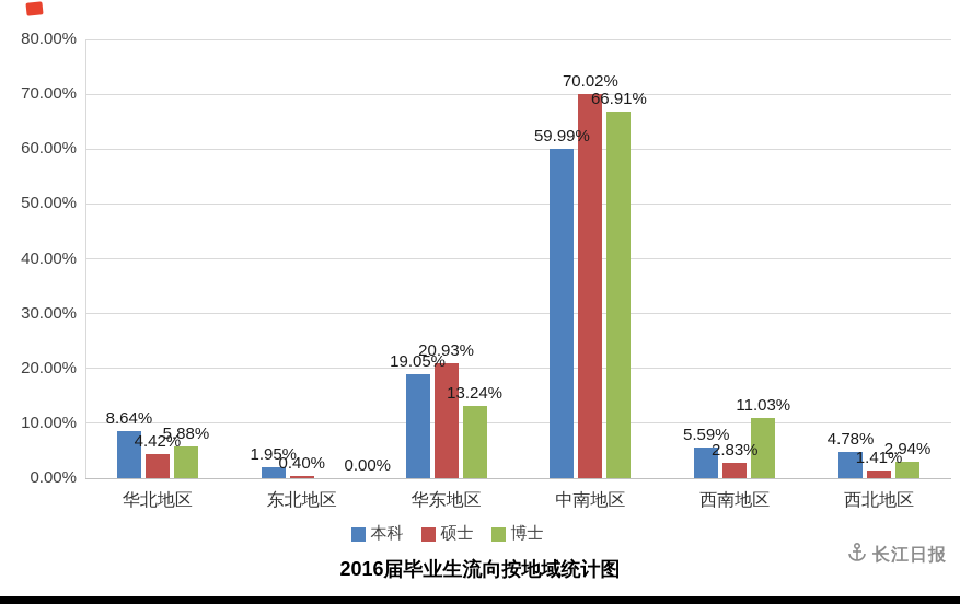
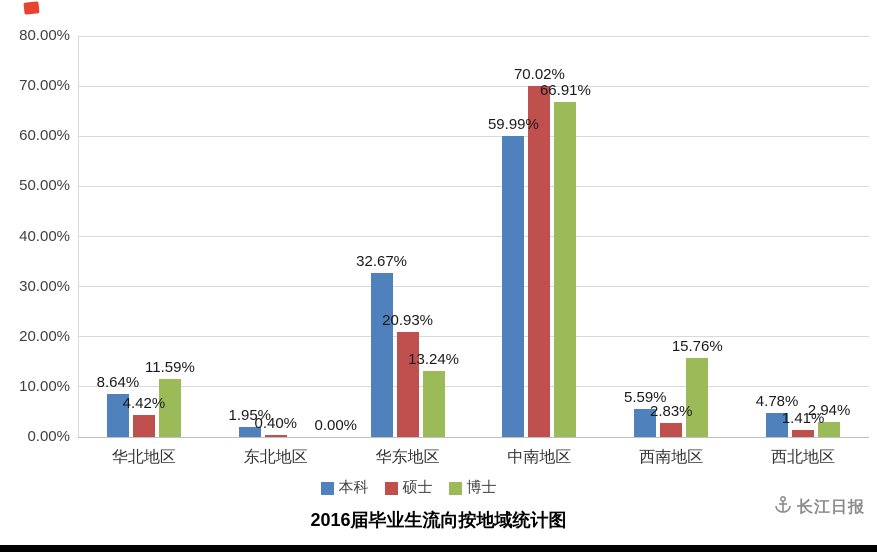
博士/华北地区: 5.88% -> 11.59%
本科/华东地区: 19.05% -> 32.67%
博士/西南地区: 11.03% -> 15.76%
